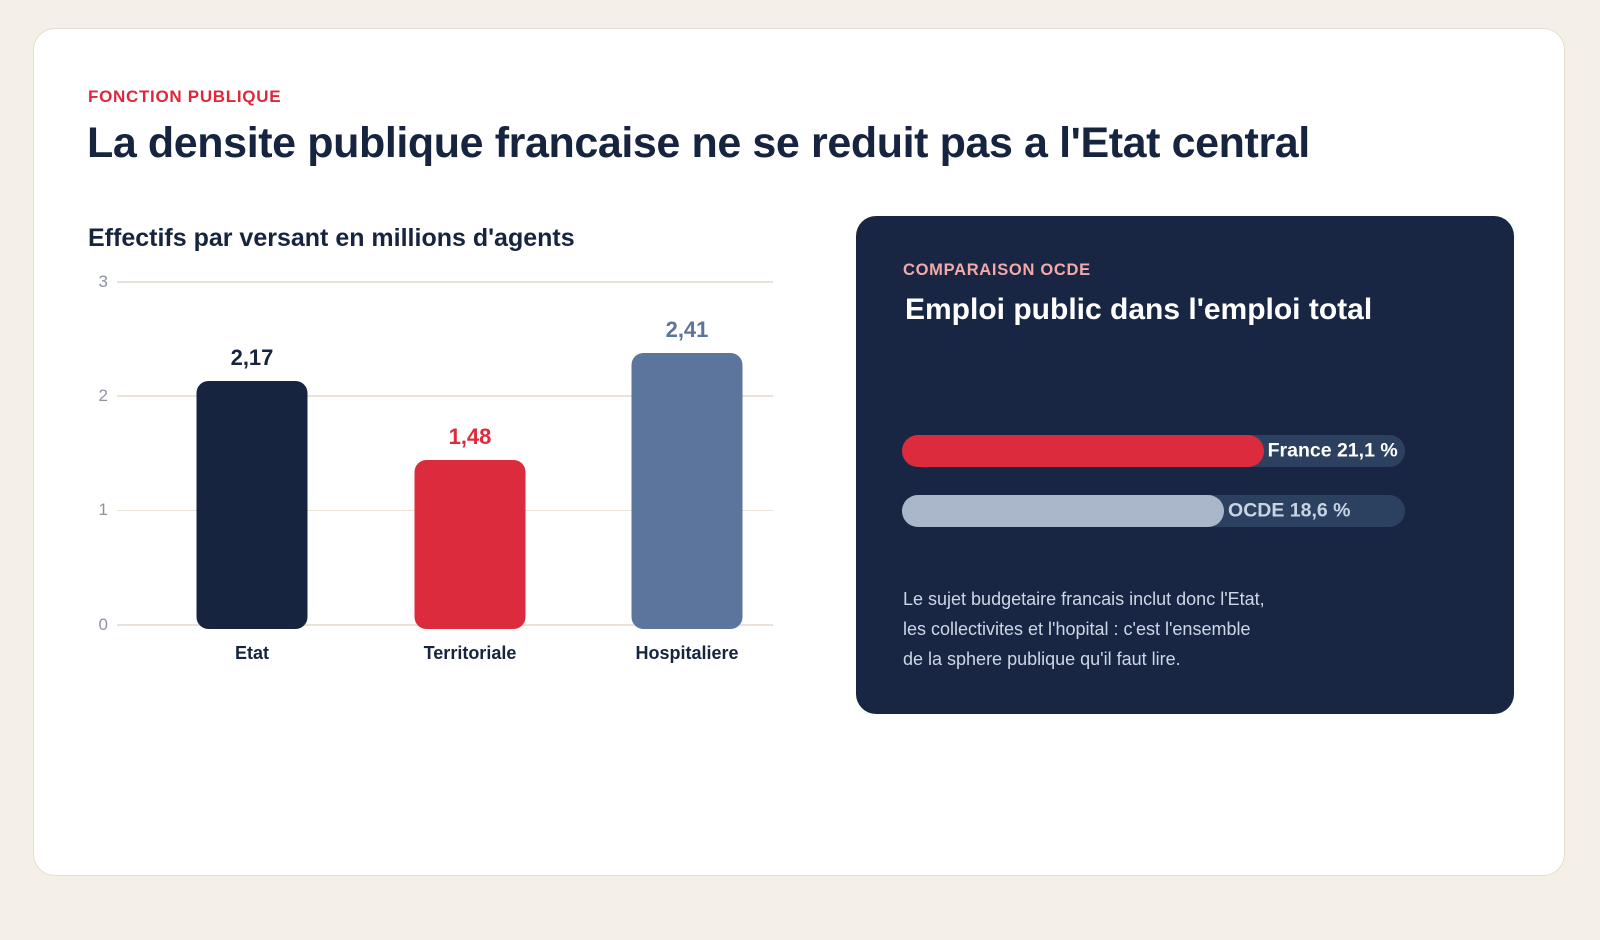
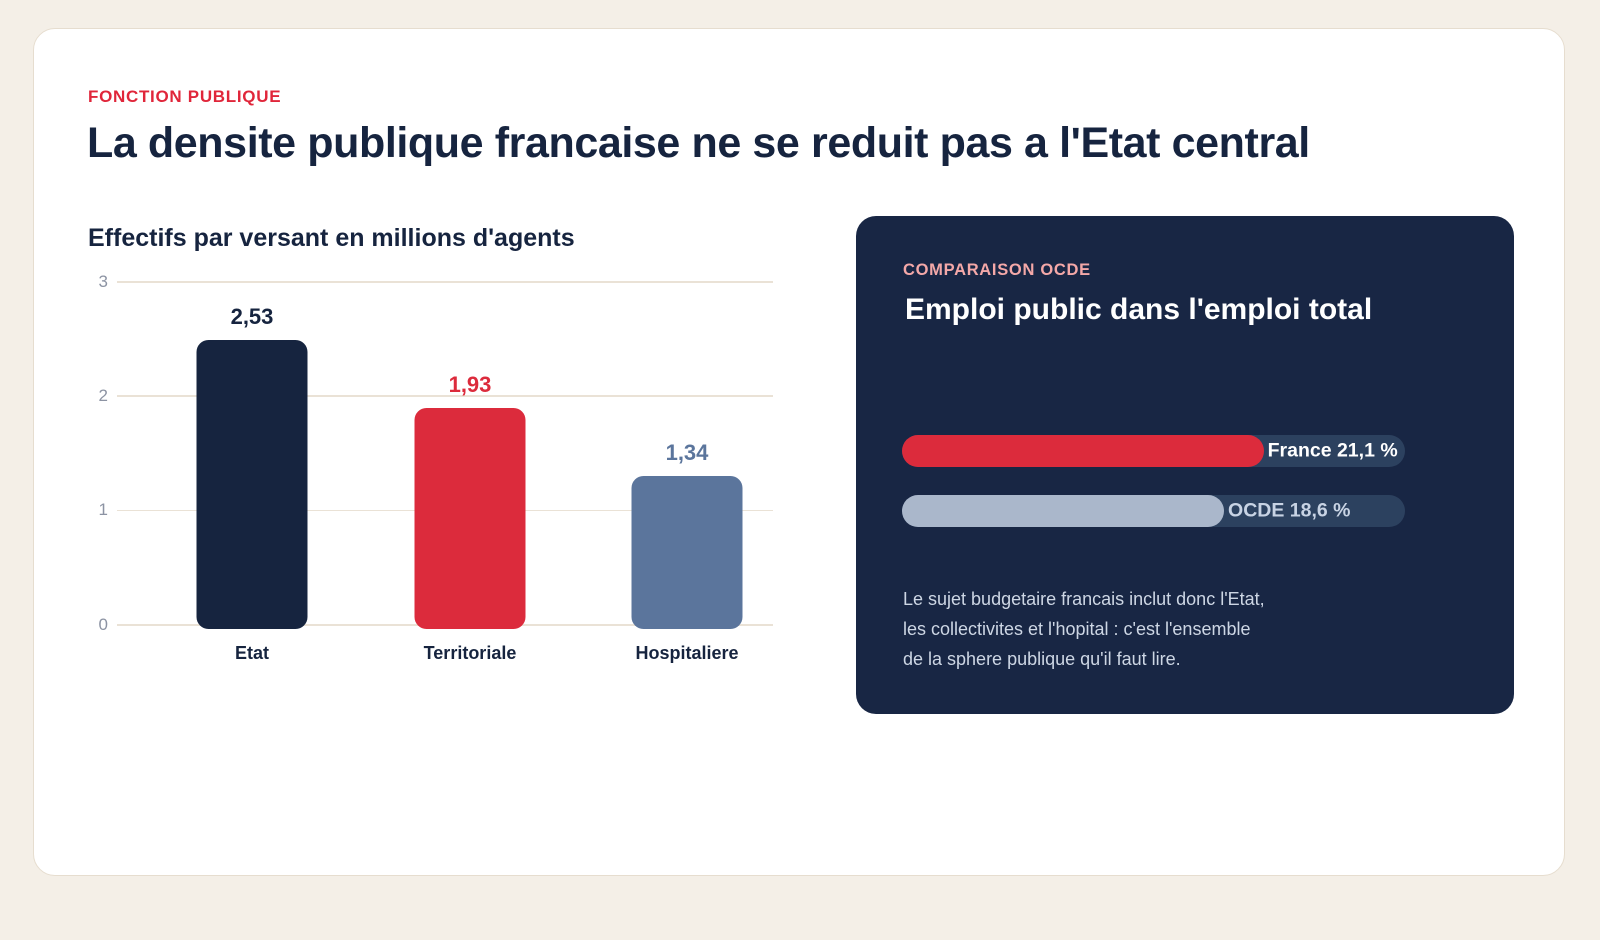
Etat: 2,17 -> 2,53
Territoriale: 1,48 -> 1,93
Hospitaliere: 2,41 -> 1,34
